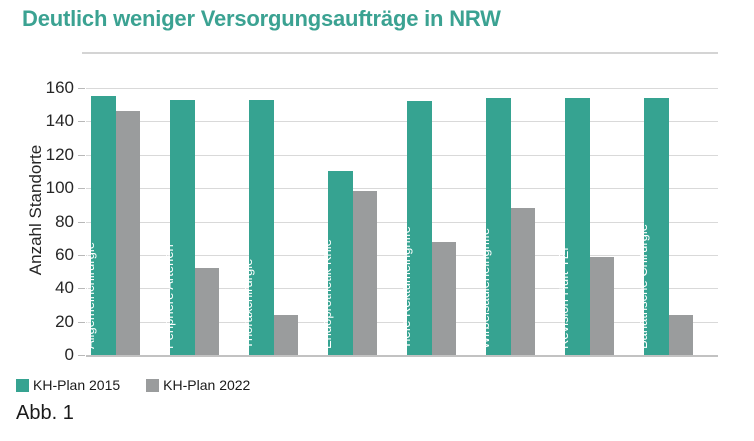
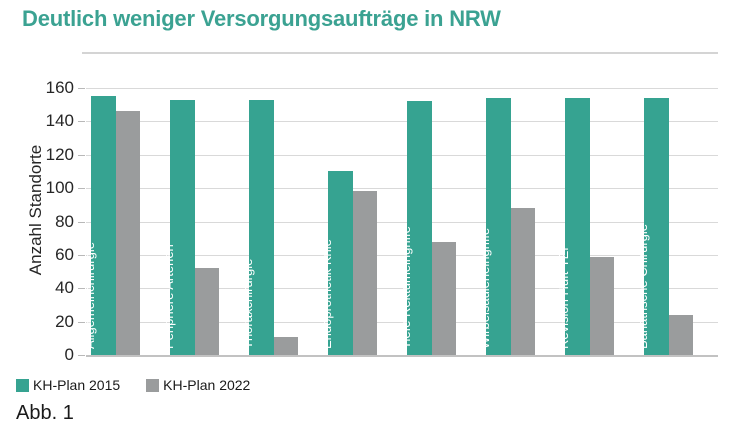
KH-Plan 2022/Thoraxchirurgie: 24 -> 11
